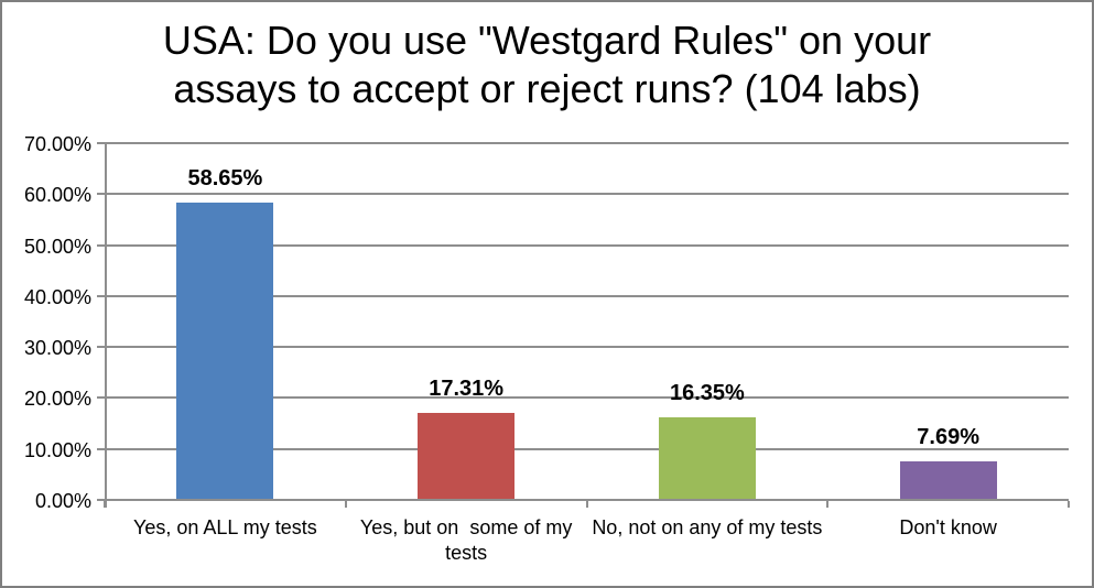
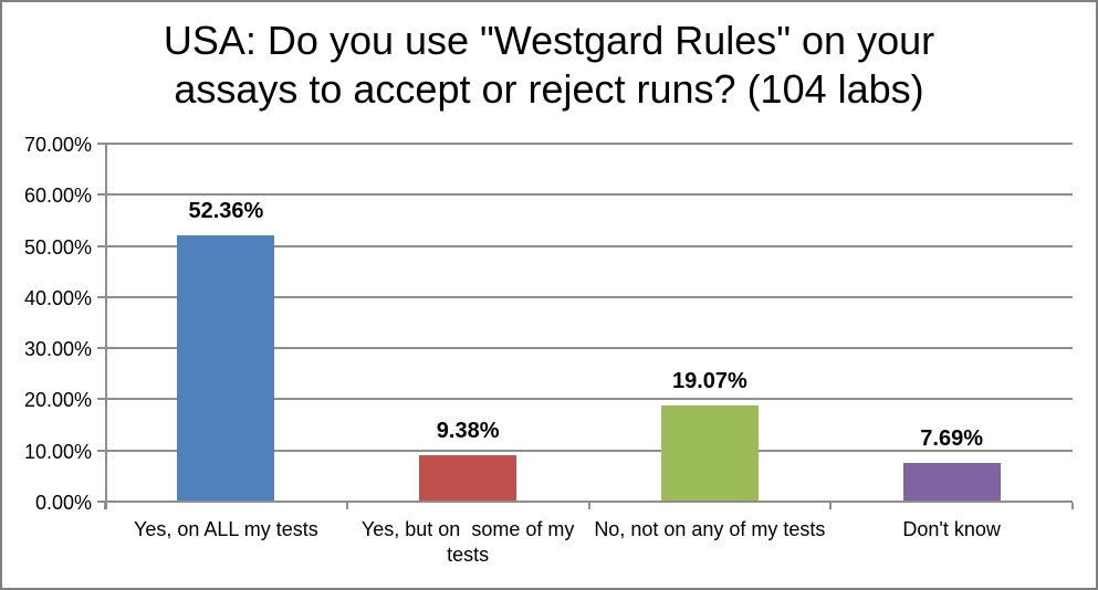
Yes, on ALL my tests: 58.65% -> 52.36%
Yes, but on some of my tests: 17.31% -> 9.38%
No, not on any of my tests: 16.35% -> 19.07%
